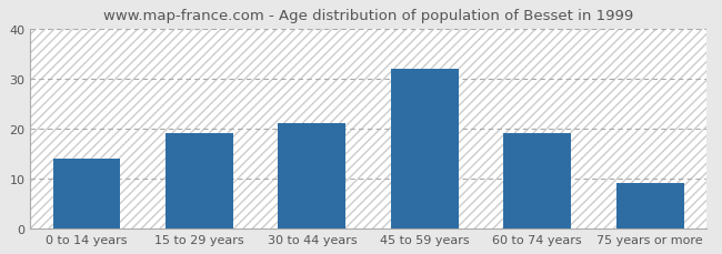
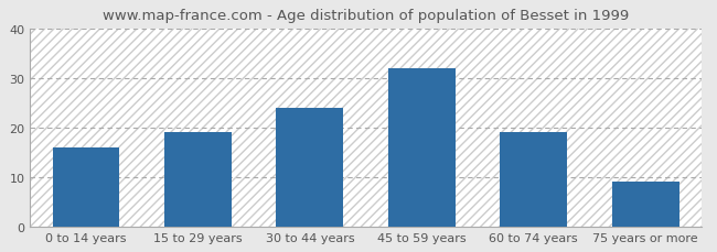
0 to 14 years: 14 -> 16
30 to 44 years: 21 -> 24
